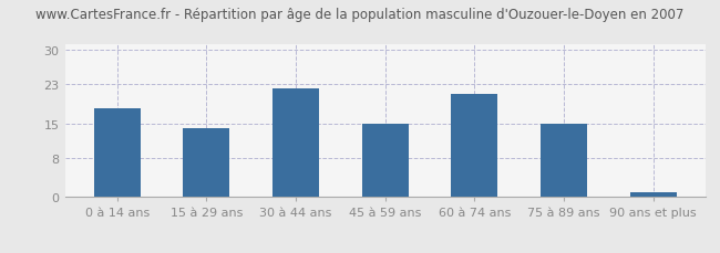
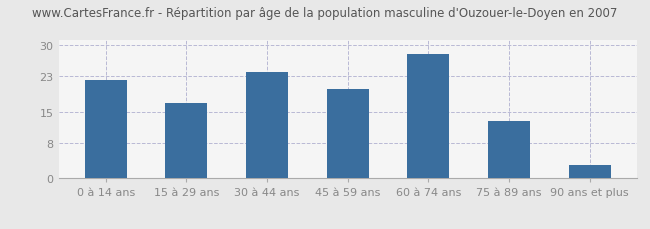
0 à 14 ans: 18 -> 22
15 à 29 ans: 14 -> 17
30 à 44 ans: 22 -> 24
45 à 59 ans: 15 -> 20
60 à 74 ans: 21 -> 28
75 à 89 ans: 15 -> 13
90 ans et plus: 1 -> 3
